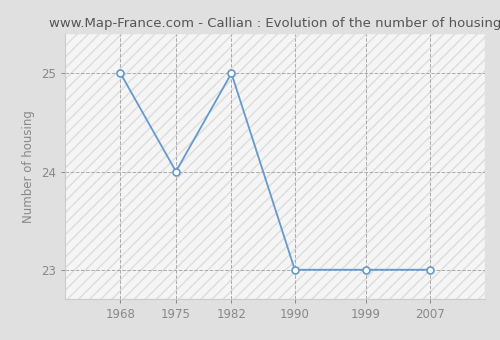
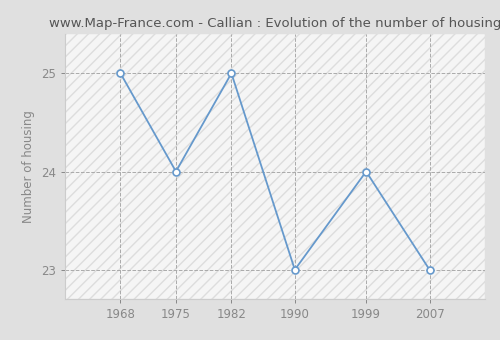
1999: 23 -> 24
